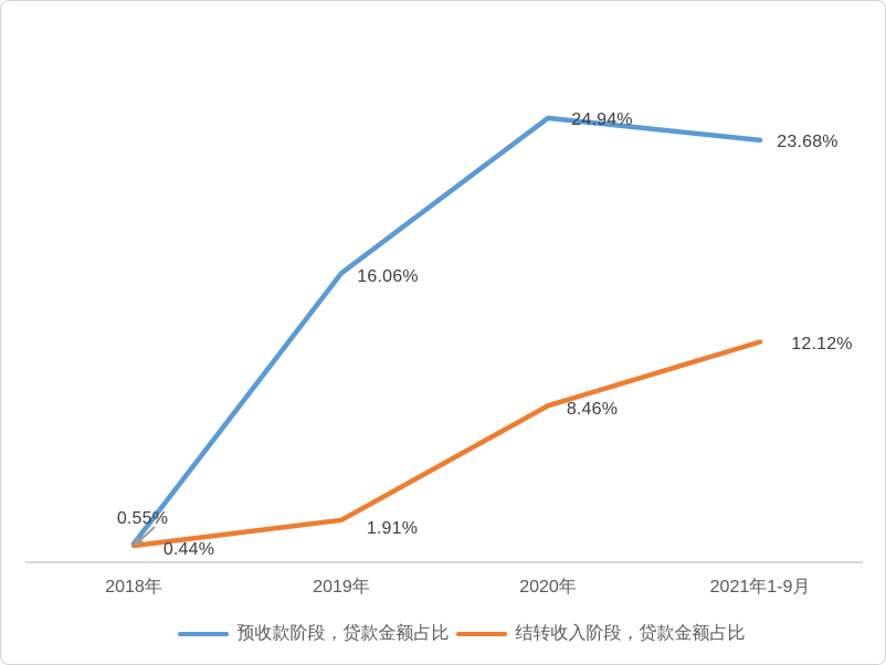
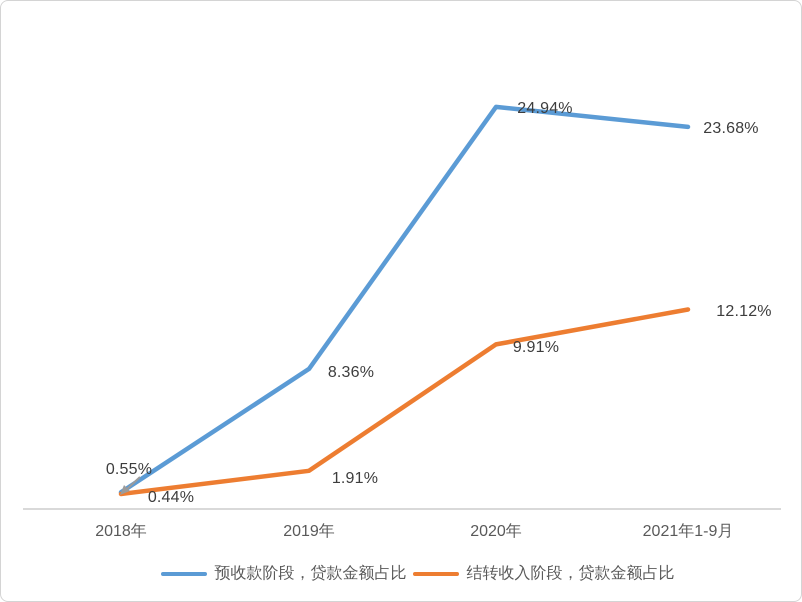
预收款阶段，贷款金额占比/2019年: 16.06% -> 8.36%
结转收入阶段，贷款金额占比/2020年: 8.46% -> 9.91%
